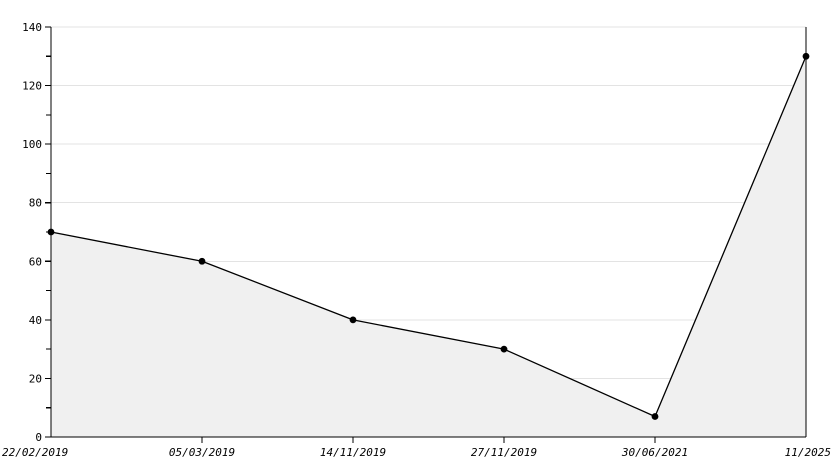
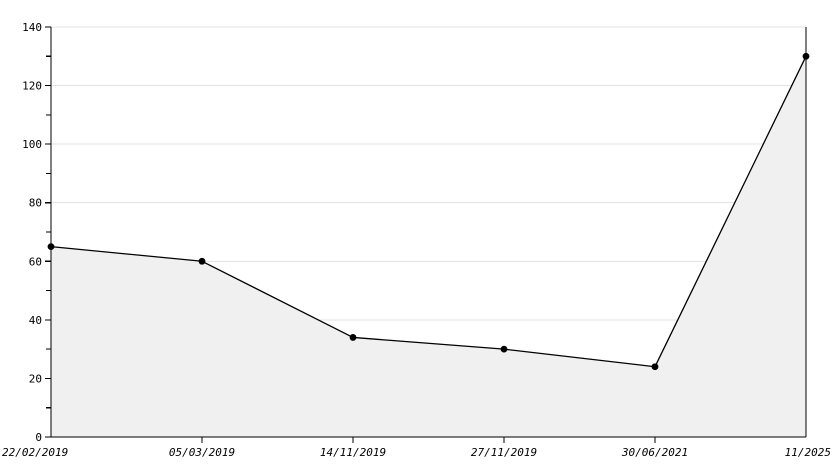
22/02/2019: 70 -> 65
14/11/2019: 40 -> 34
30/06/2021: 7 -> 24
